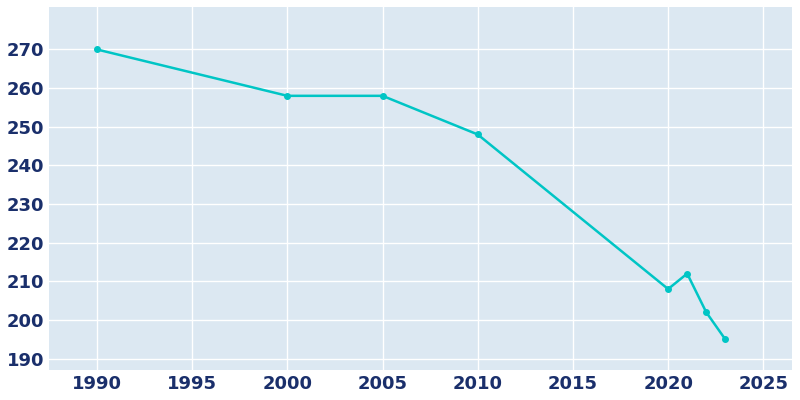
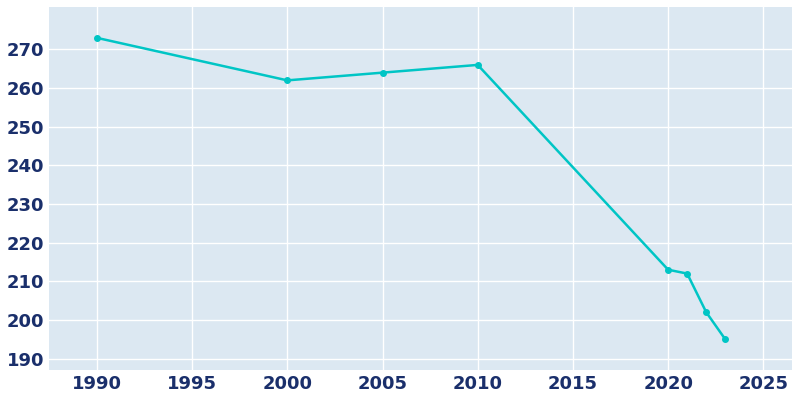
1990: 270 -> 273
2000: 258 -> 262
2005: 258 -> 264
2010: 248 -> 266
2020: 208 -> 213
